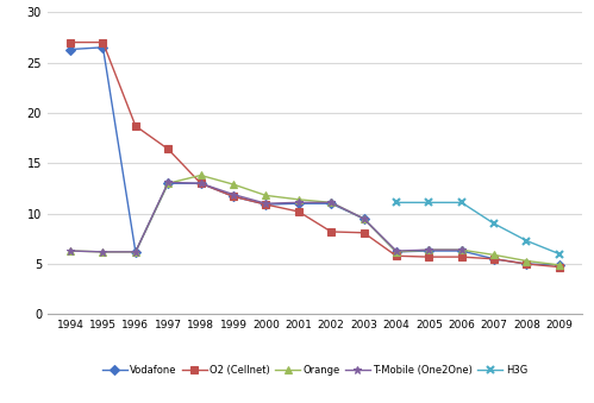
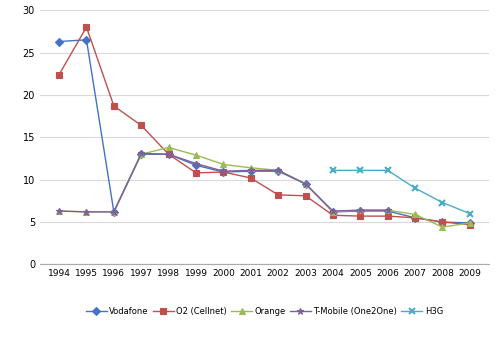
O2 (Cellnet)/1994: 27.0 -> 22.4
O2 (Cellnet)/1995: 27.0 -> 28.0
O2 (Cellnet)/1999: 11.7 -> 10.8
Orange/2008: 5.3 -> 4.4
